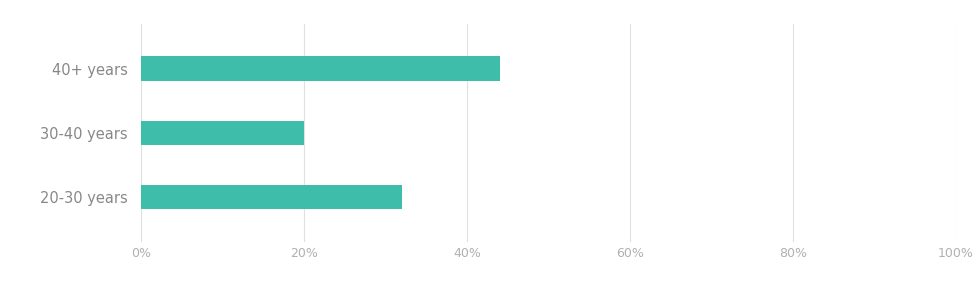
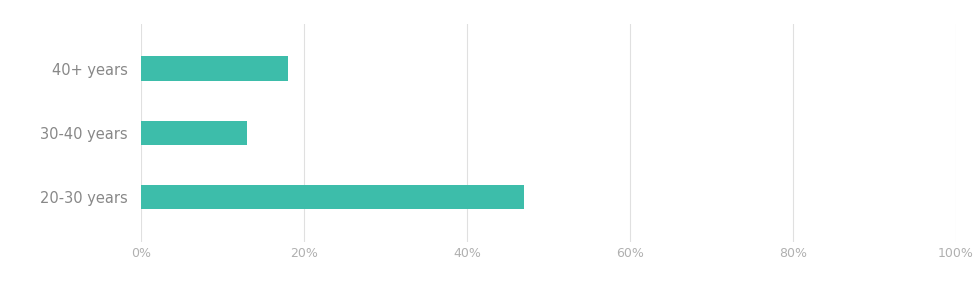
40+ years: 44% -> 18%
30-40 years: 20% -> 13%
20-30 years: 32% -> 47%
